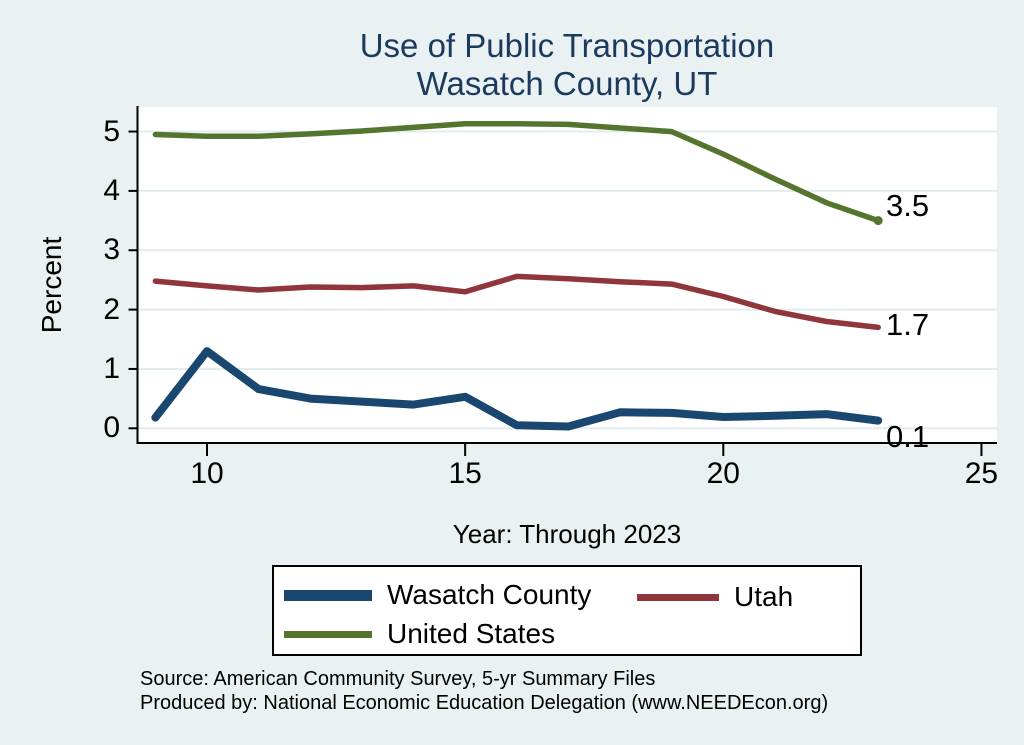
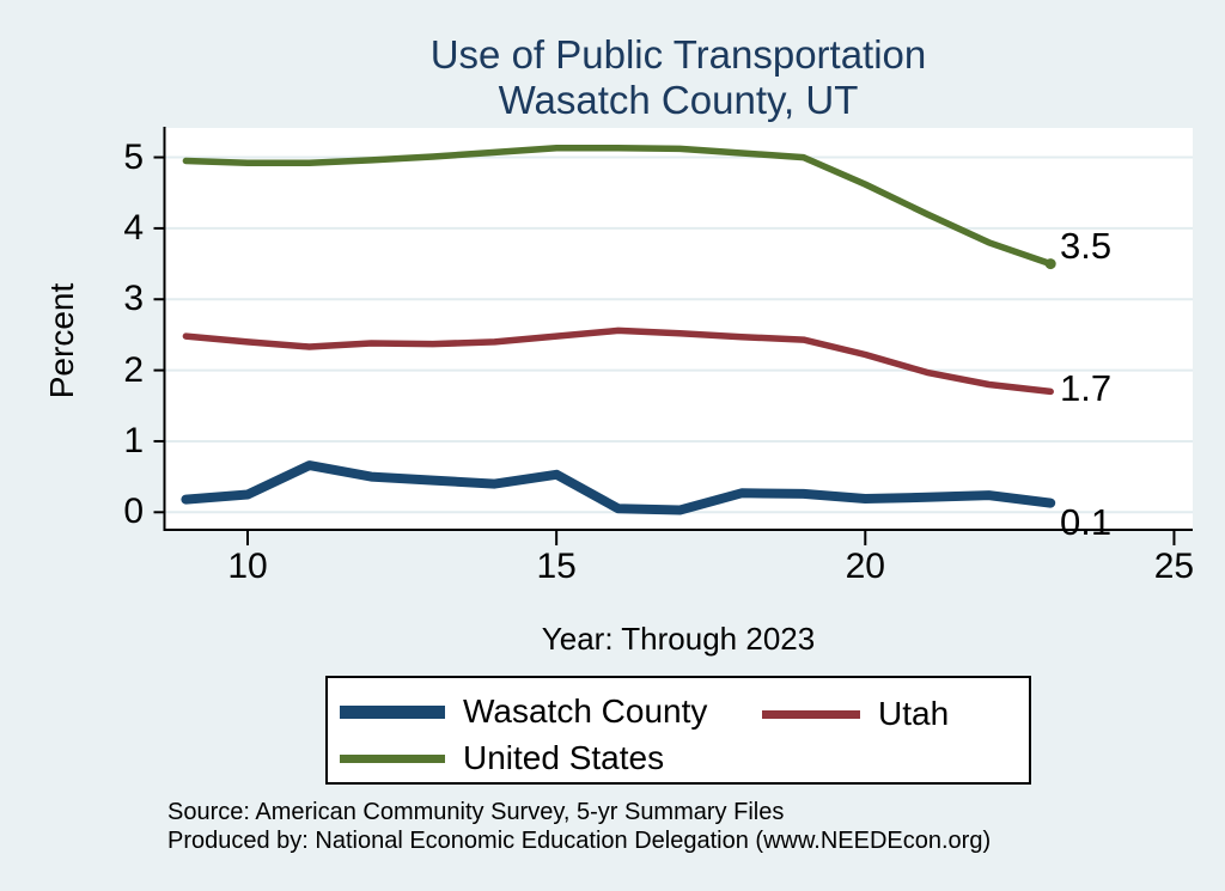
Wasatch County/10: 1.3 -> 0.2
Utah/15: 2.3 -> 2.5
